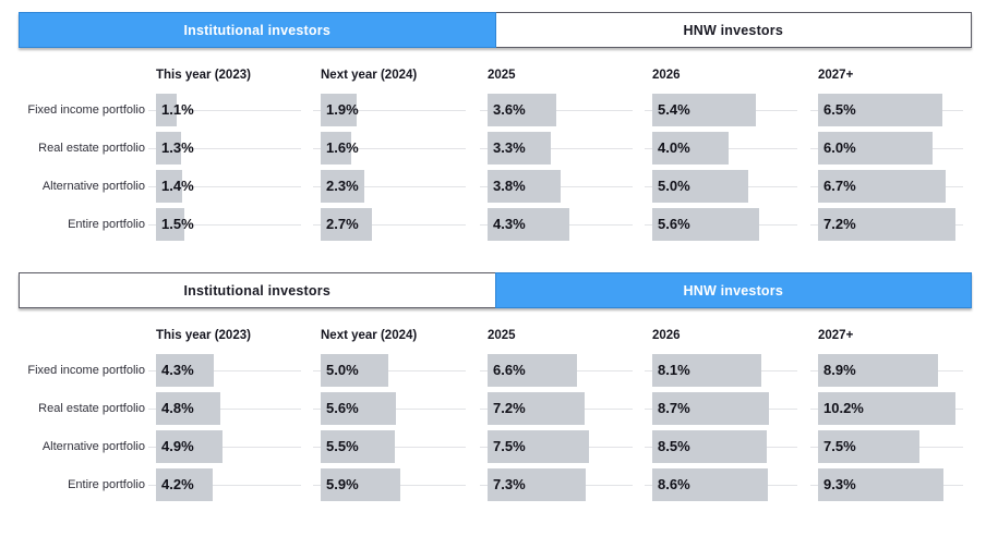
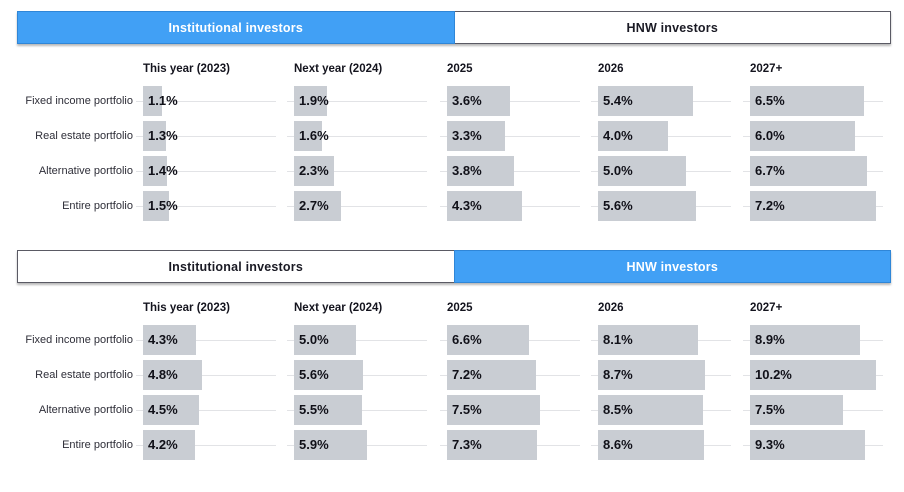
HNW investors/This year (2023)/Alternative portfolio: 4.9% -> 4.5%
